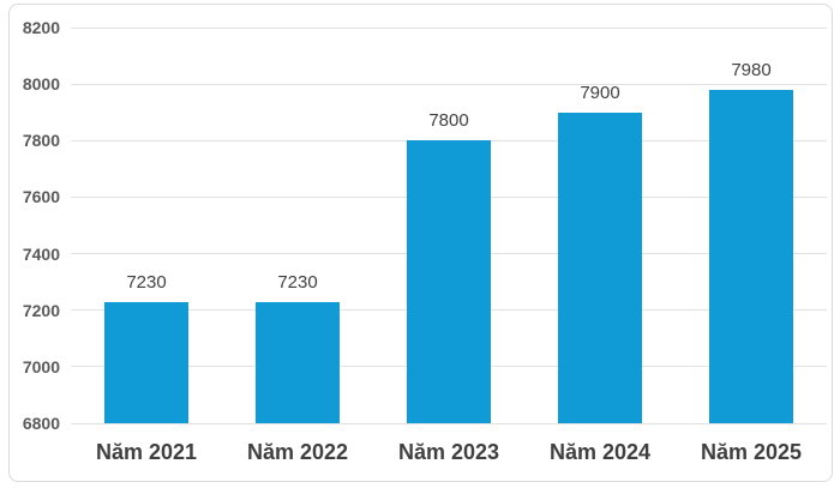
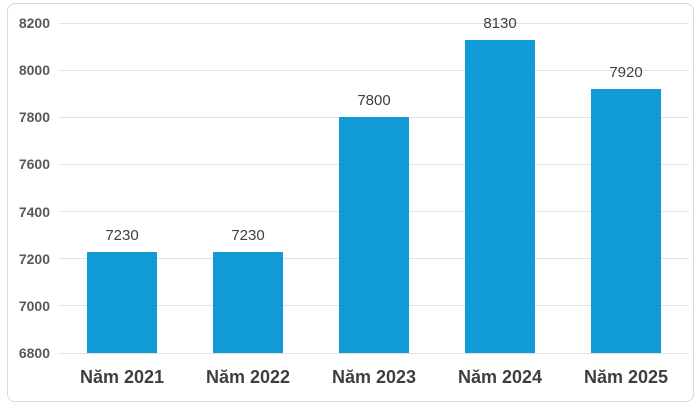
Năm 2024: 7900 -> 8130
Năm 2025: 7980 -> 7920
